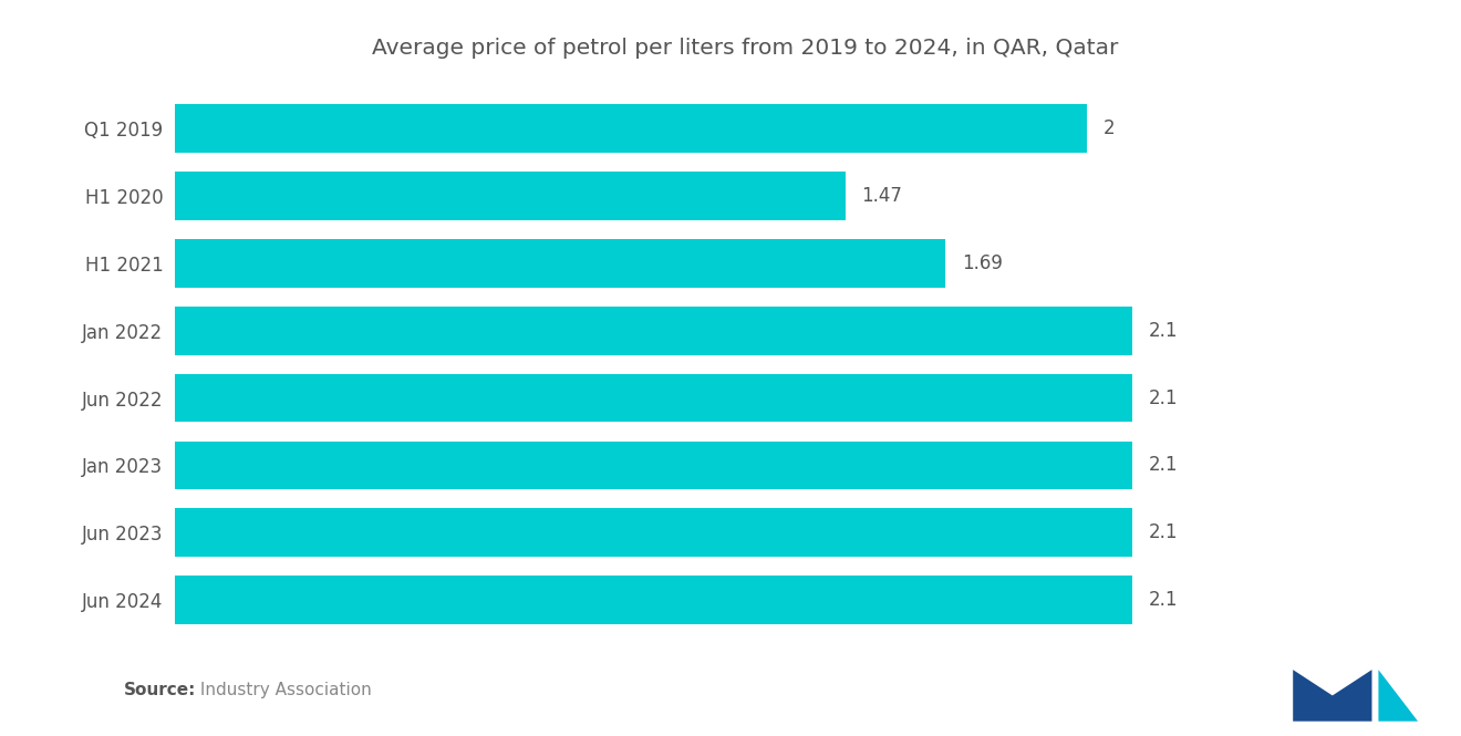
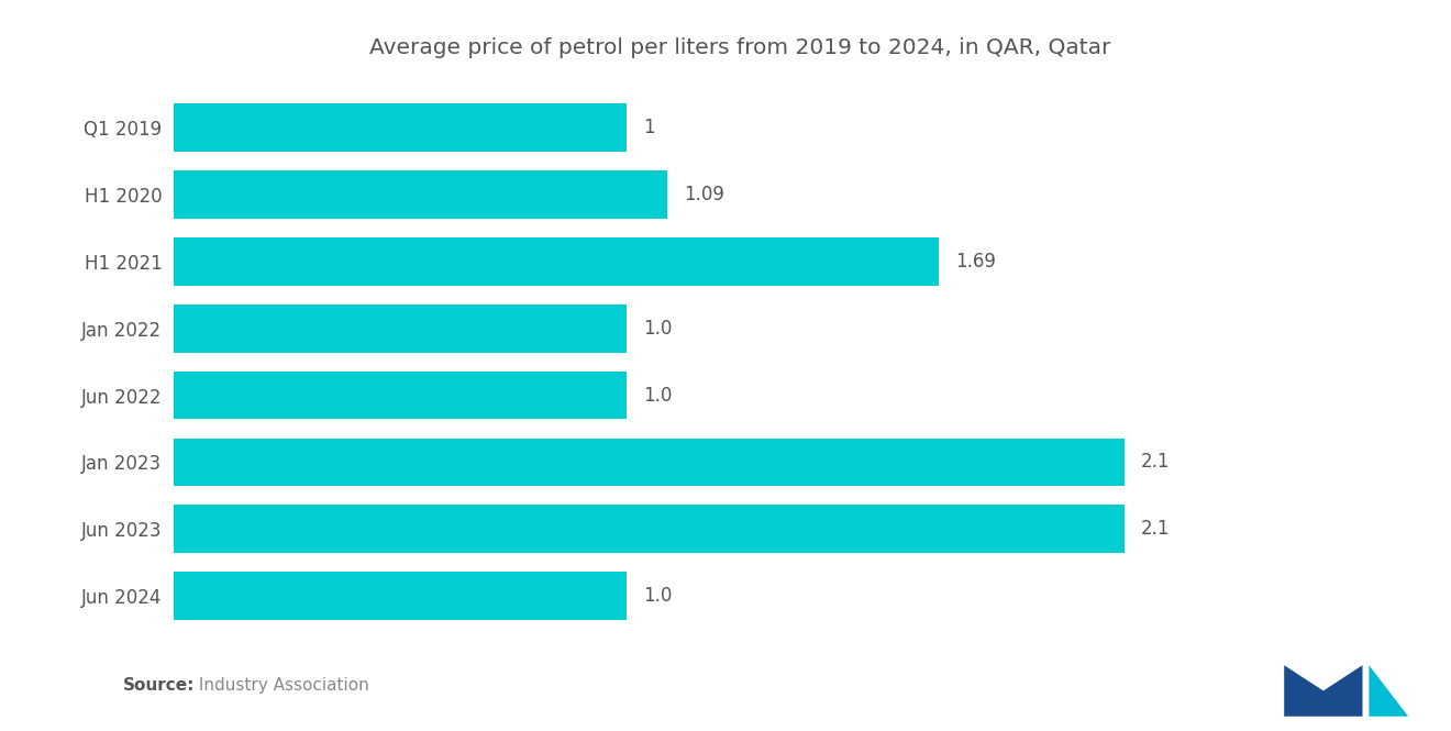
Q1 2019: 2 -> 1
H1 2020: 1.47 -> 1.09
Jan 2022: 2.1 -> 1.0
Jun 2022: 2.1 -> 1.0
Jun 2024: 2.1 -> 1.0
